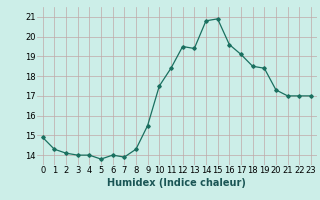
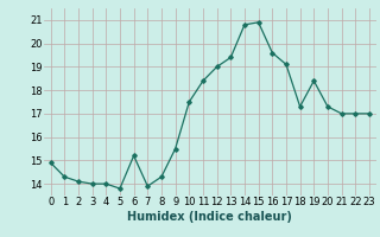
6: 14.0 -> 15.2
12: 19.5 -> 19.0
18: 18.5 -> 17.3
